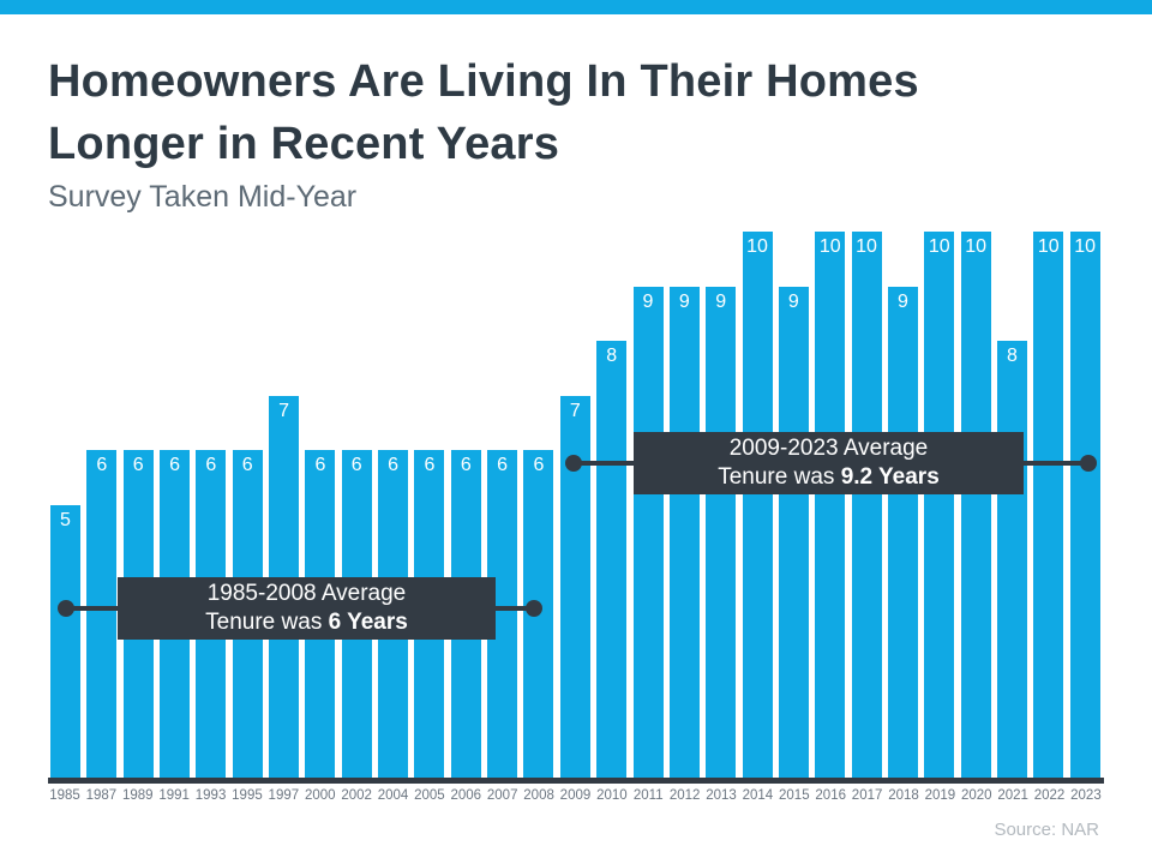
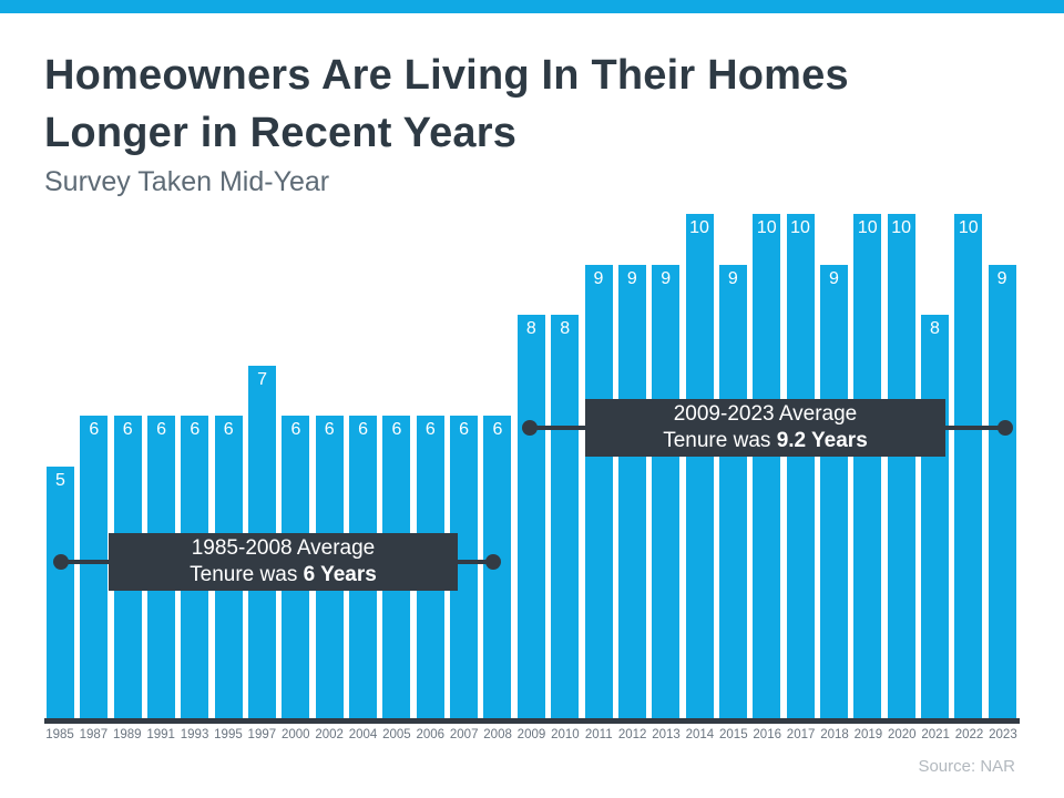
2009: 7 -> 8
2023: 10 -> 9
